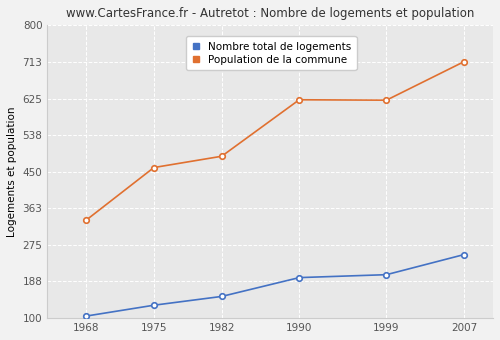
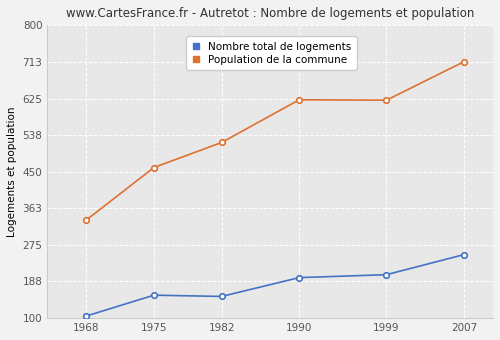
Nombre total de logements/1975: 131 -> 155
Population de la commune/1982: 487 -> 520
